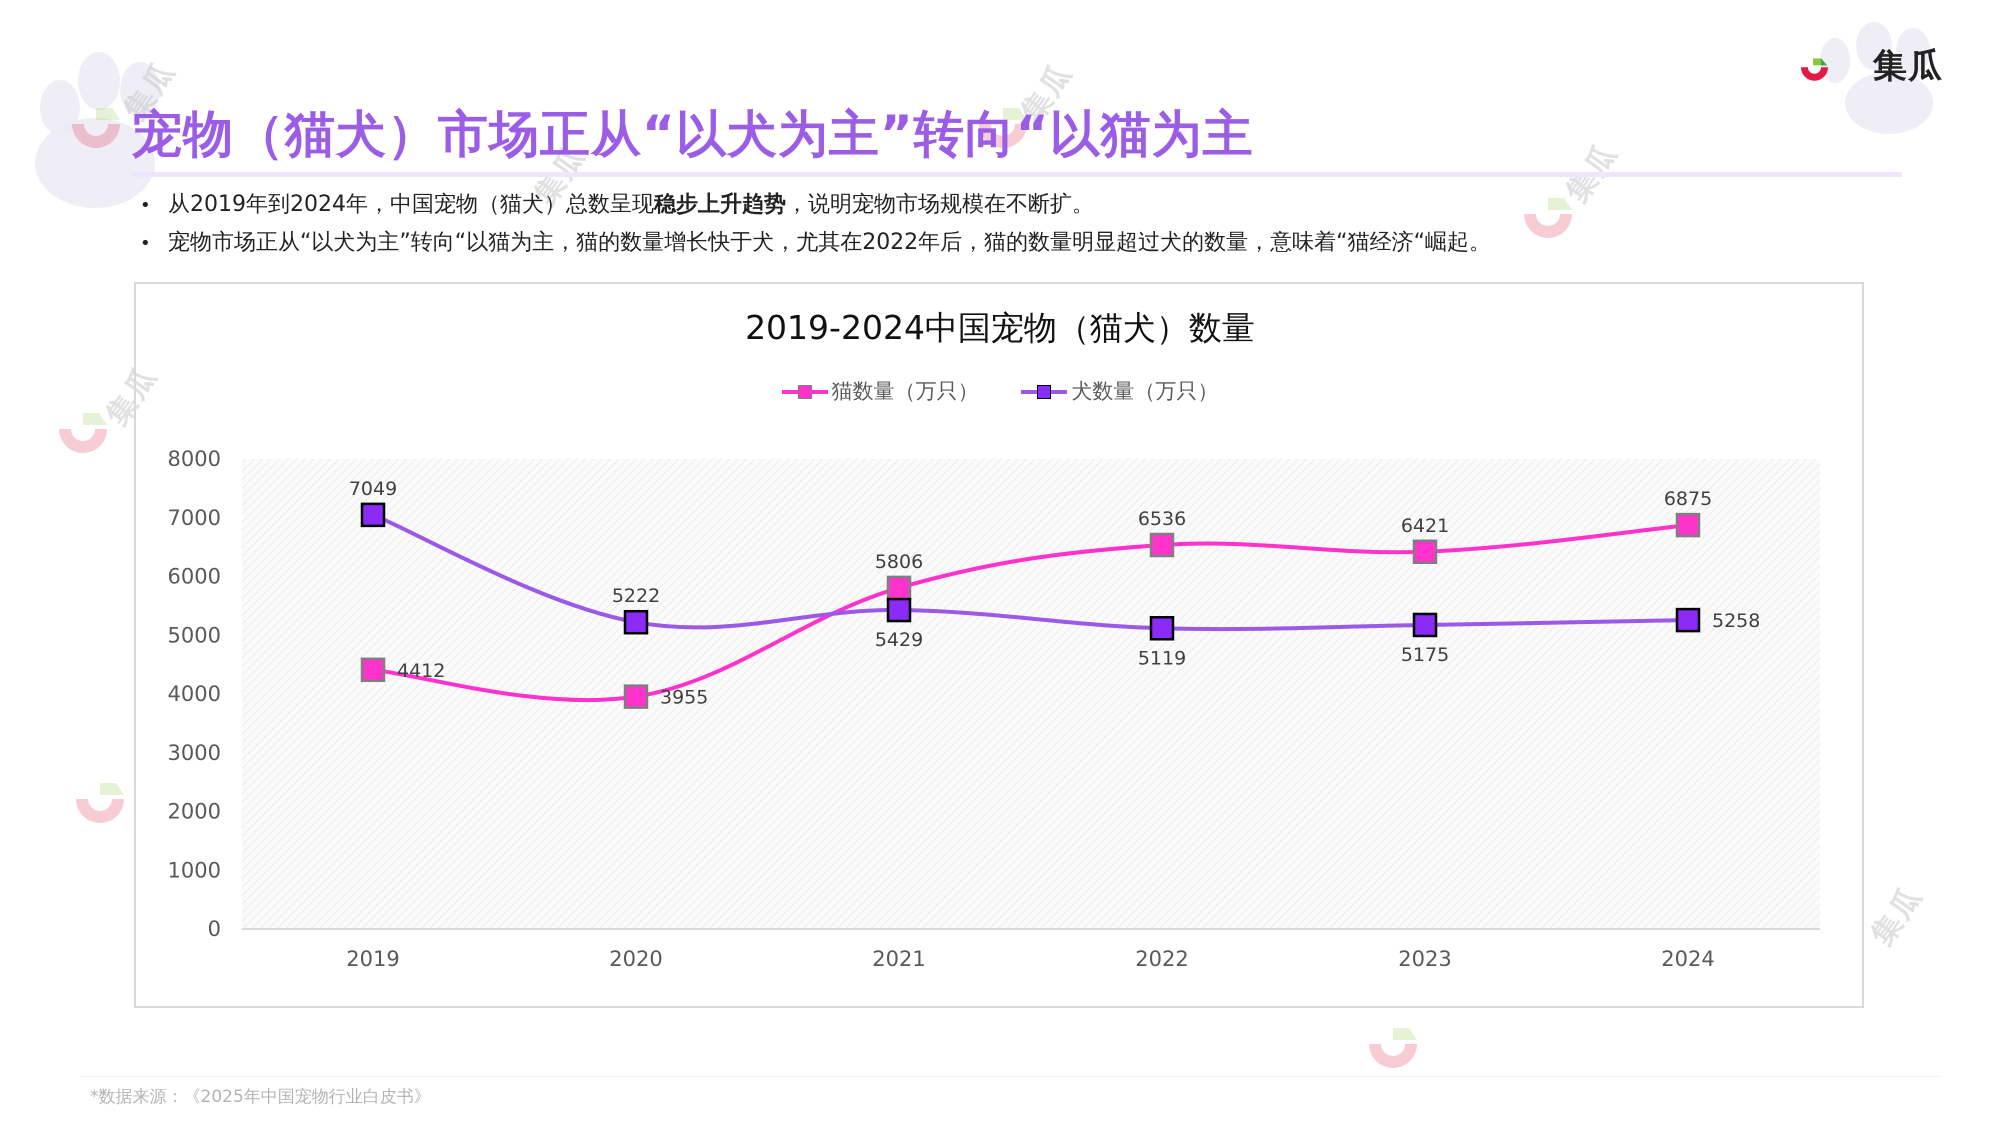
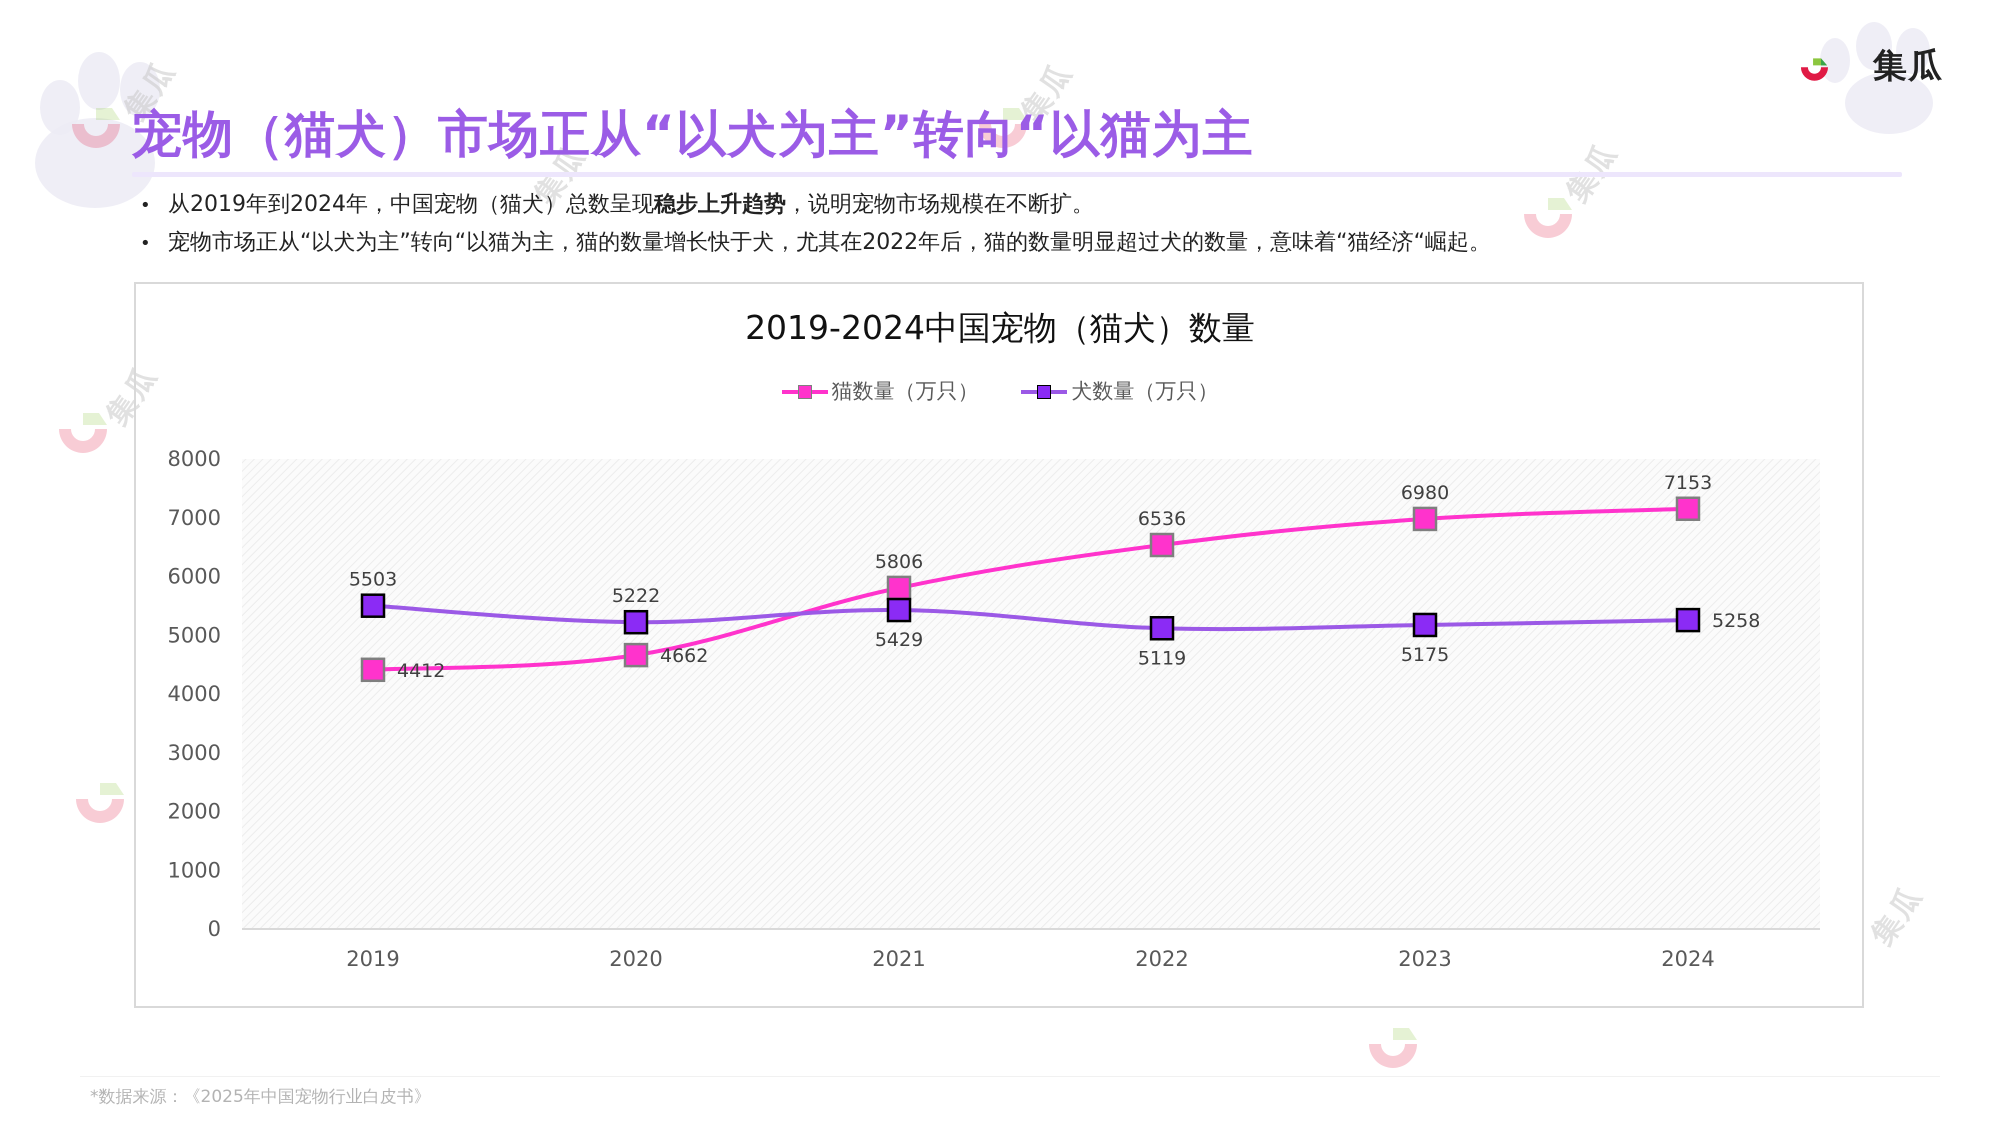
犬数量（万只）/2019: 7049 -> 5503
猫数量（万只）/2020: 3955 -> 4662
猫数量（万只）/2023: 6421 -> 6980
猫数量（万只）/2024: 6875 -> 7153
